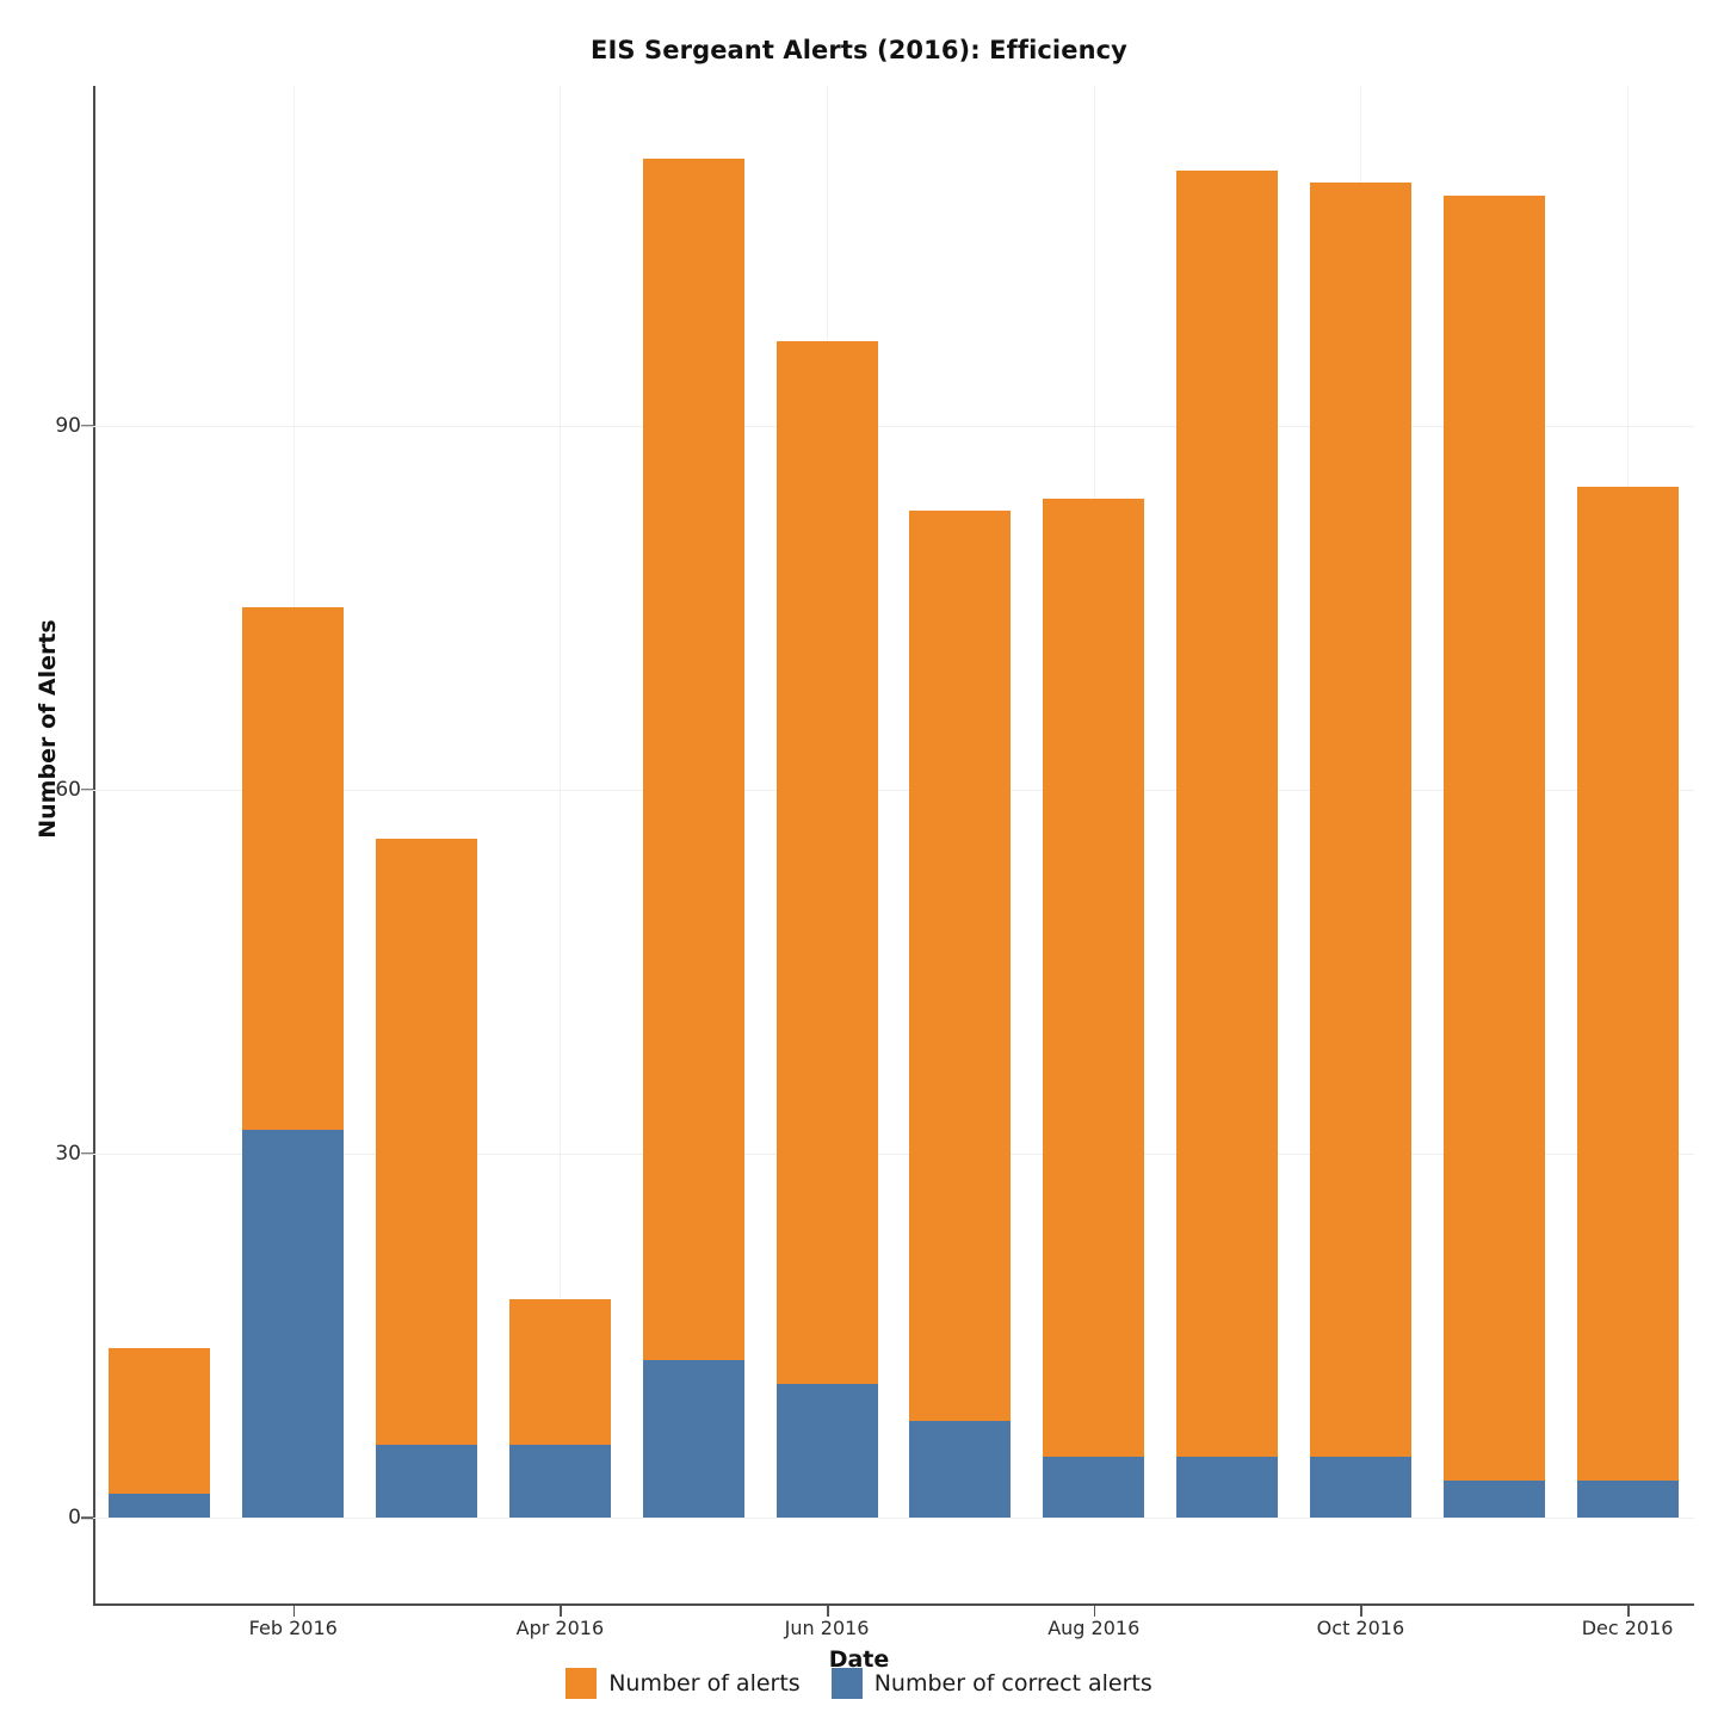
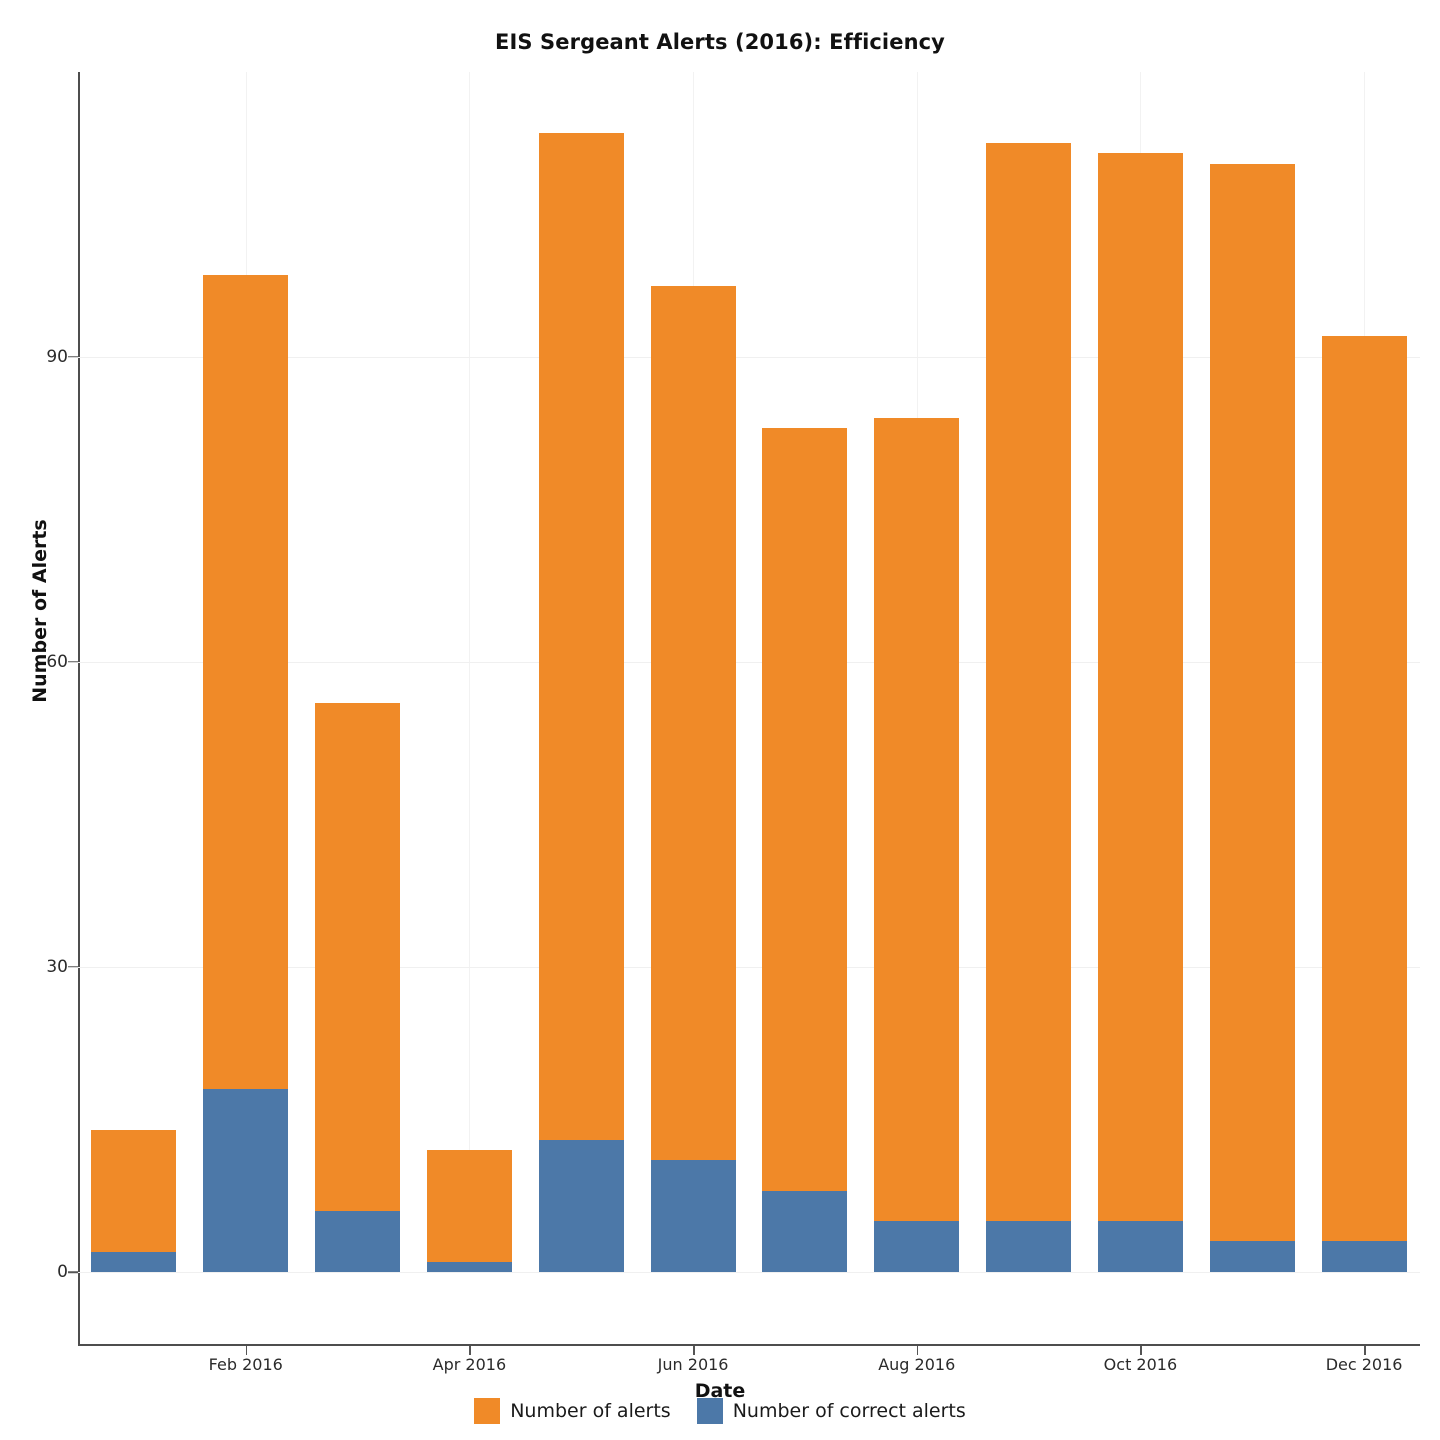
Number of alerts/Feb 2016: 75 -> 98
Number of correct alerts/Feb 2016: 32 -> 18
Number of alerts/Apr 2016: 18 -> 12
Number of correct alerts/Apr 2016: 6 -> 1
Number of alerts/Dec 2016: 85 -> 92
